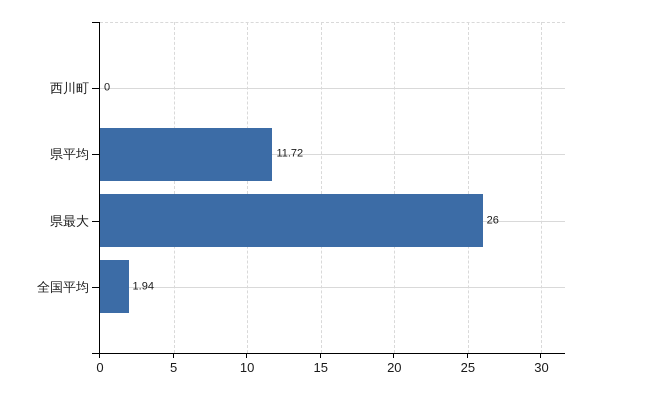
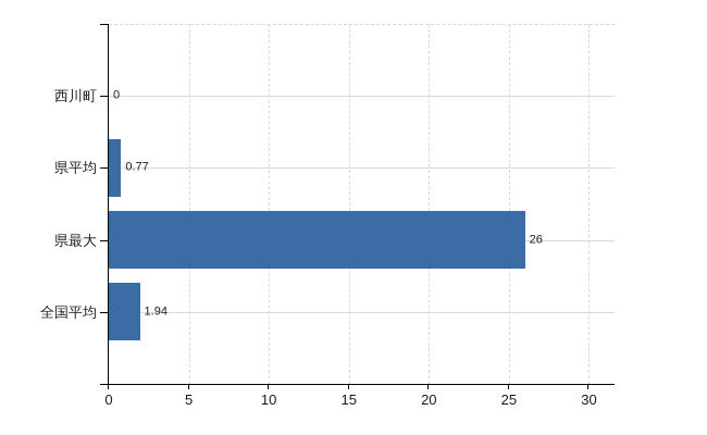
県平均: 11.72 -> 0.77
